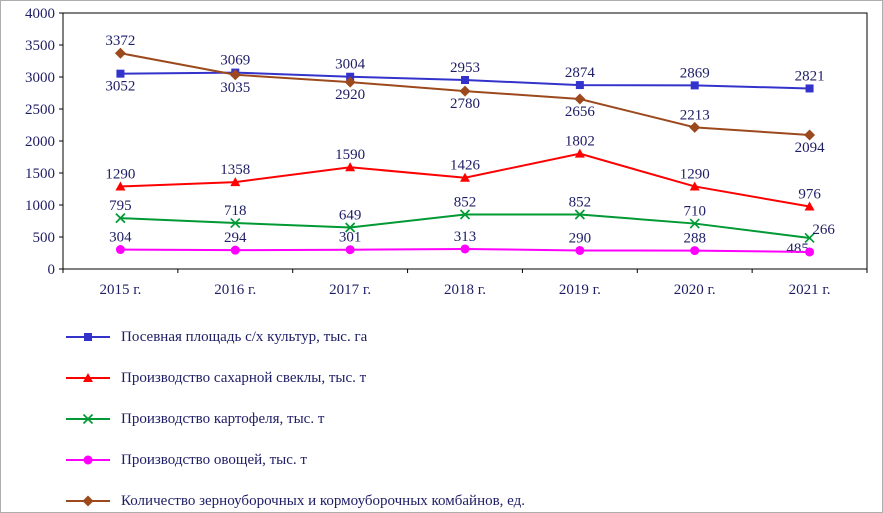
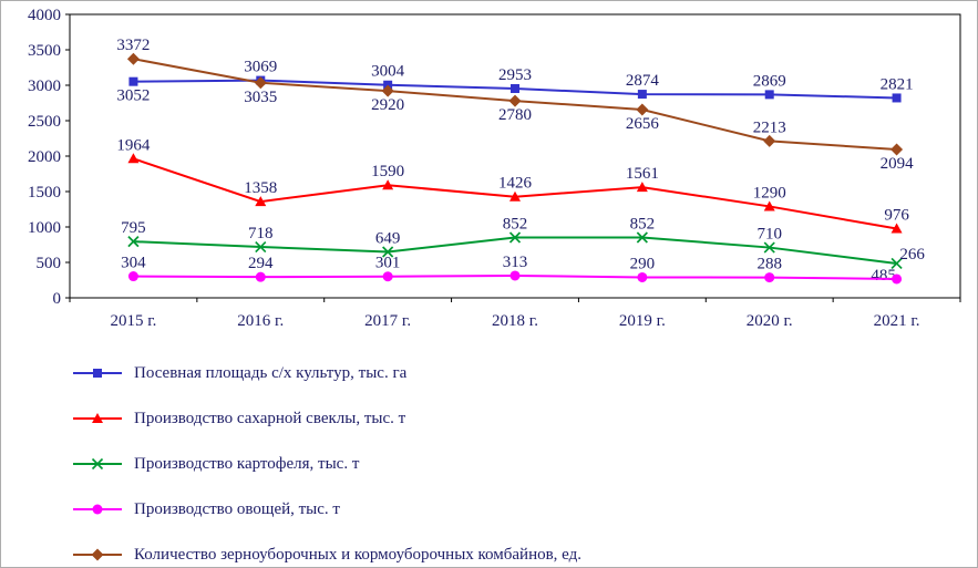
Производство сахарной свеклы, тыс. т/2015 г.: 1290 -> 1964
Производство сахарной свеклы, тыс. т/2019 г.: 1802 -> 1561
